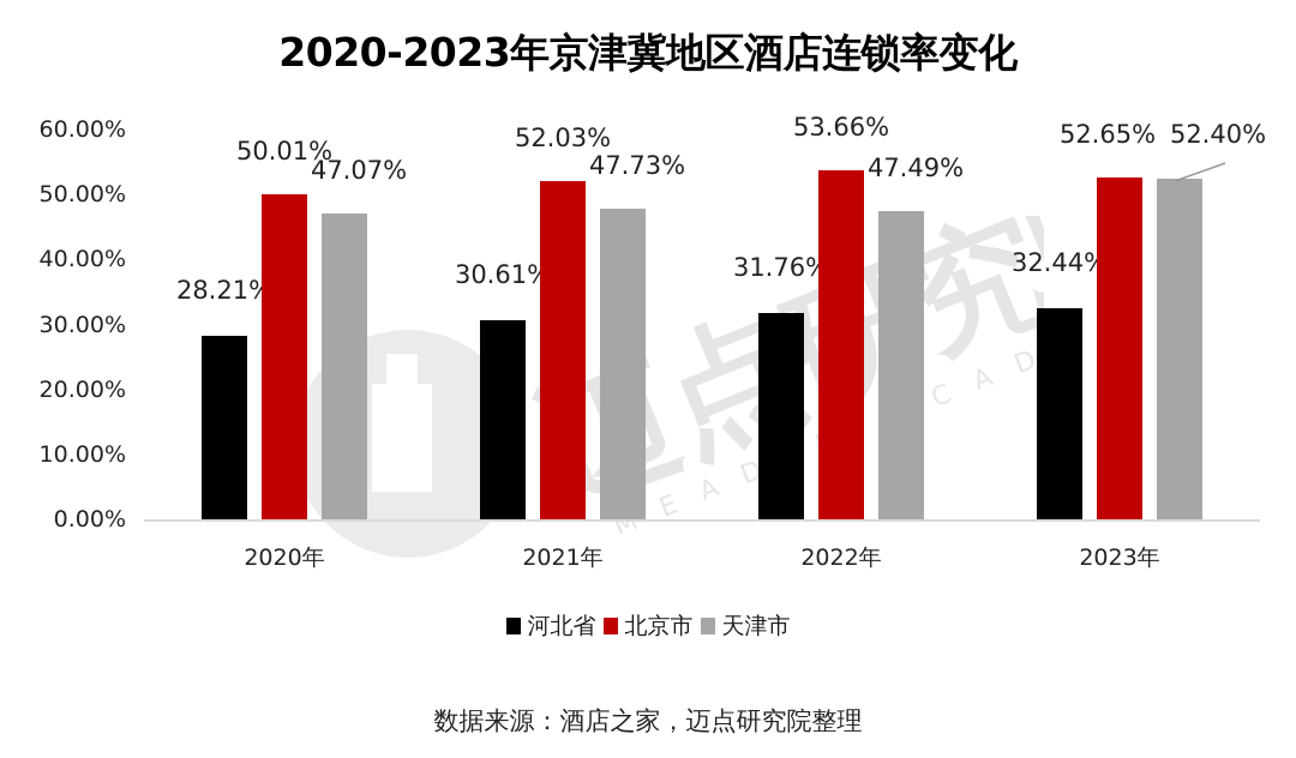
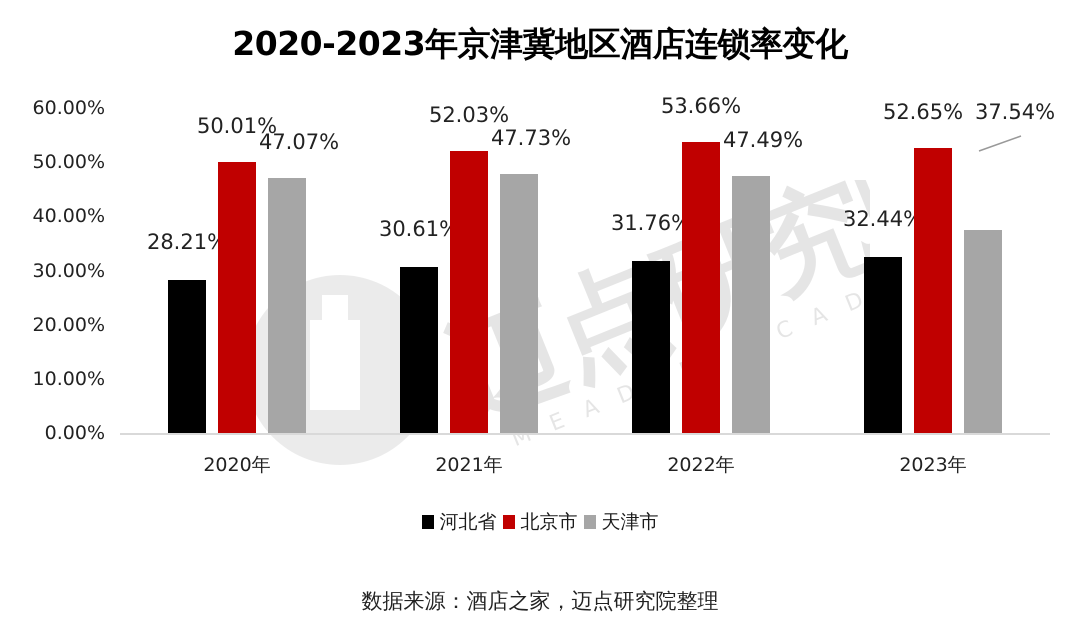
天津市/2023年: 52.40% -> 37.54%
